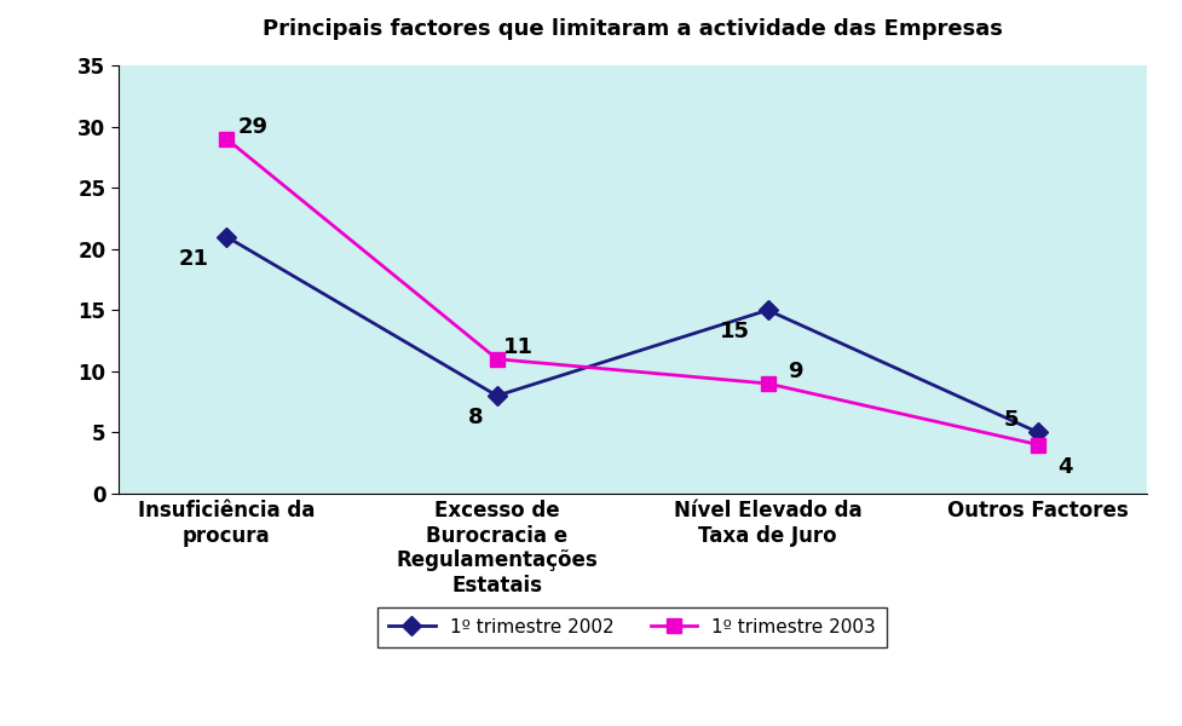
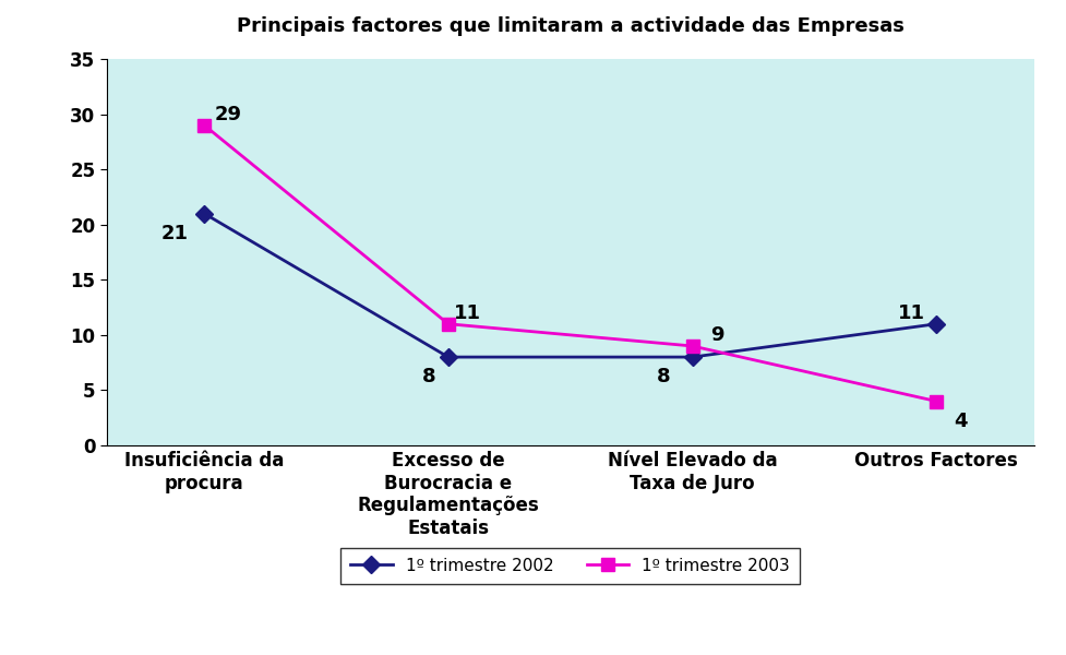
1º trimestre 2002/Nível Elevado da Taxa de Juro: 15 -> 8
1º trimestre 2002/Outros Factores: 5 -> 11
